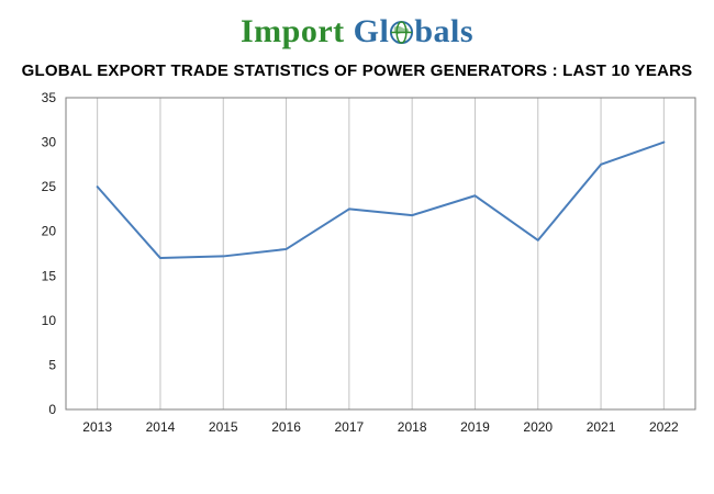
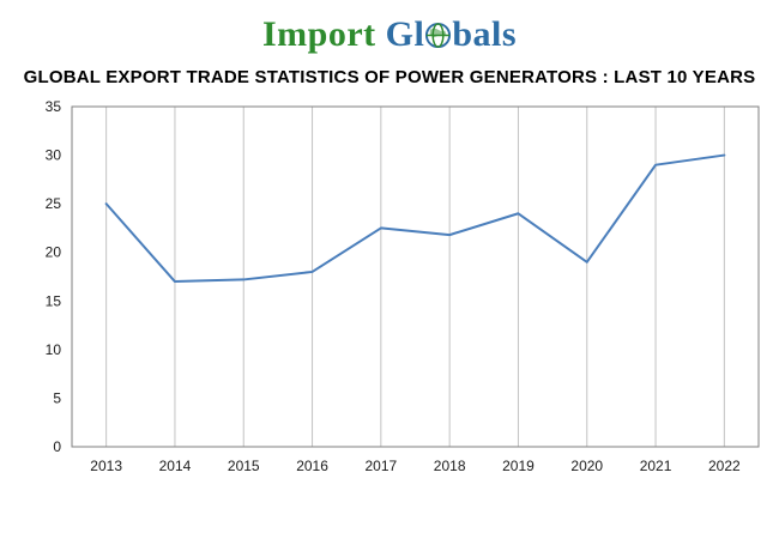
2021: 28 -> 29
